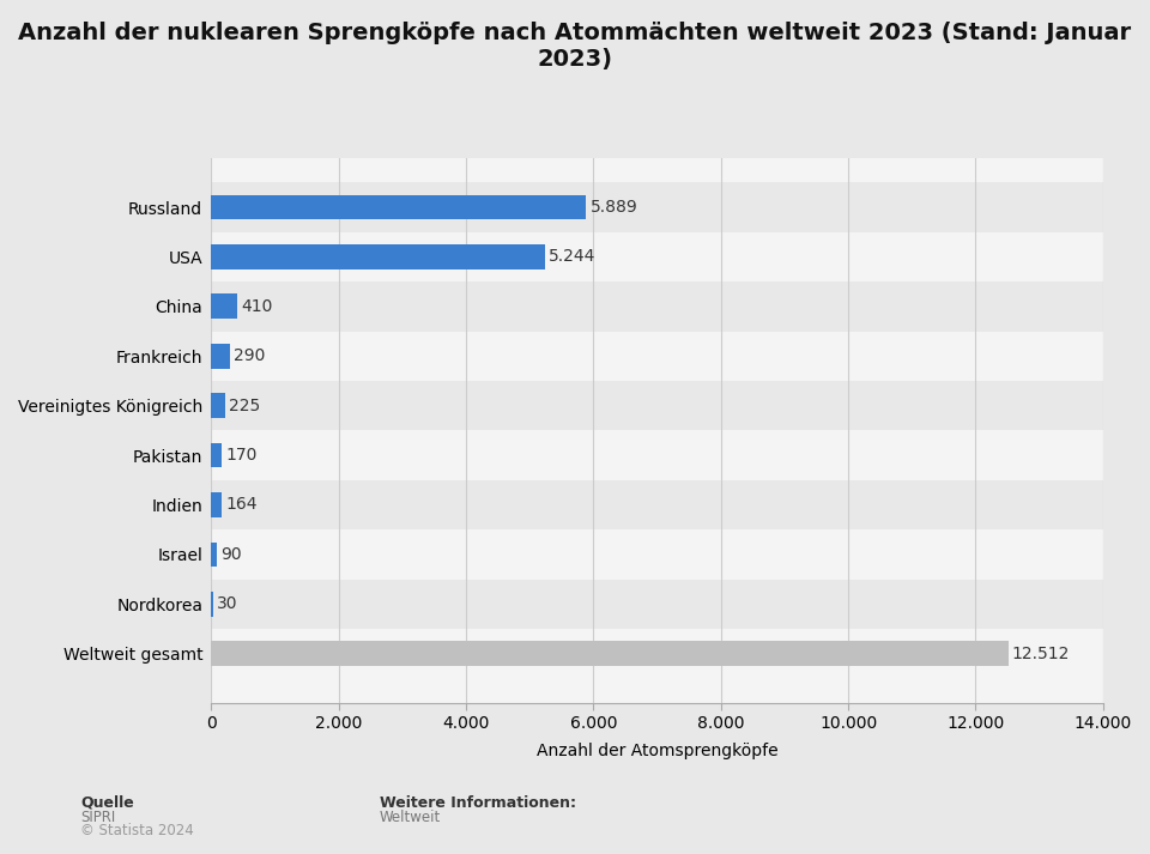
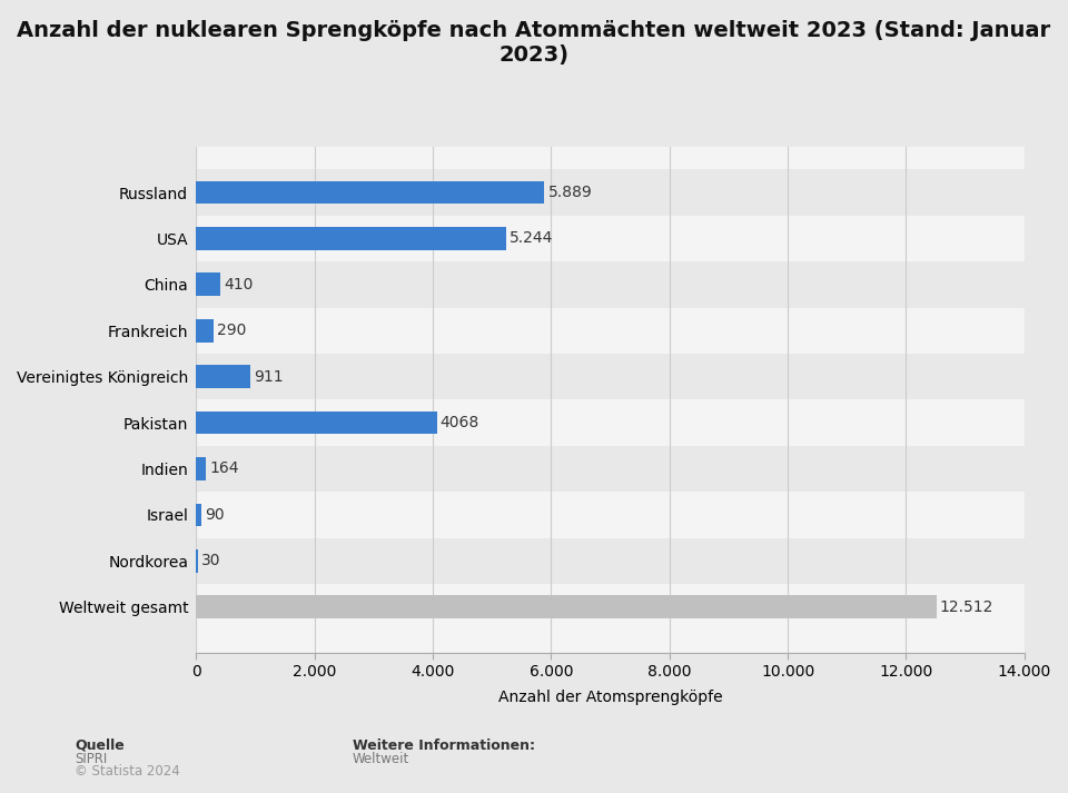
Vereinigtes Königreich: 225 -> 911
Pakistan: 170 -> 4068
